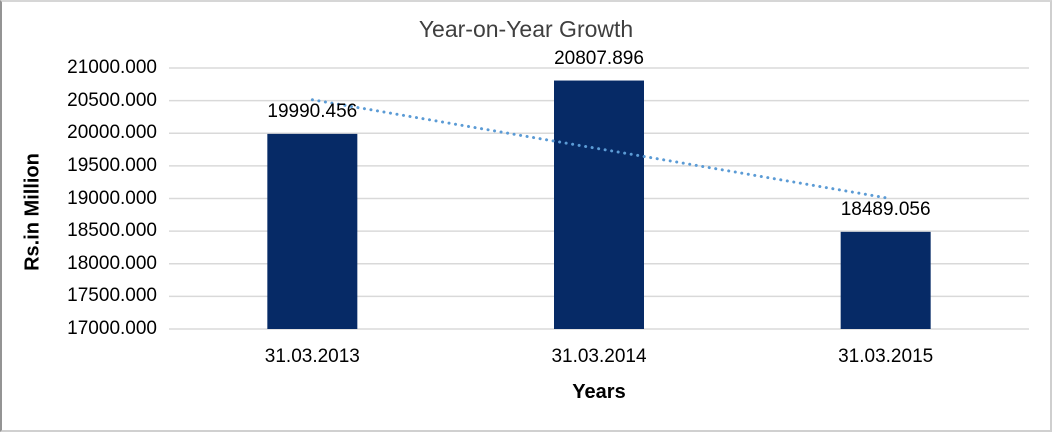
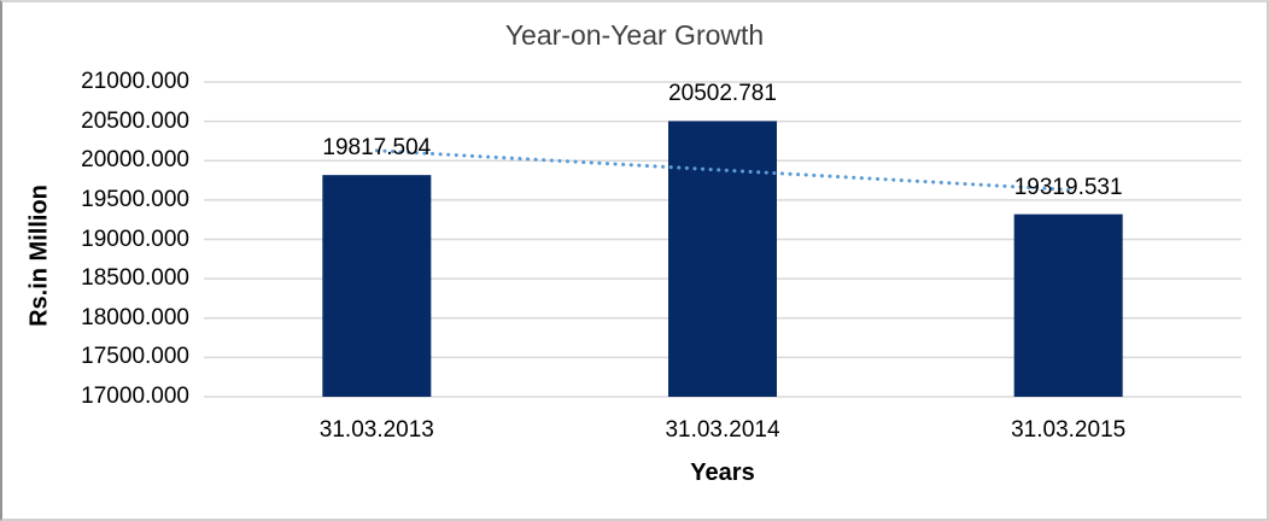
31.03.2013: 19990.456 -> 19817.504
31.03.2014: 20807.896 -> 20502.781
31.03.2015: 18489.056 -> 19319.531
